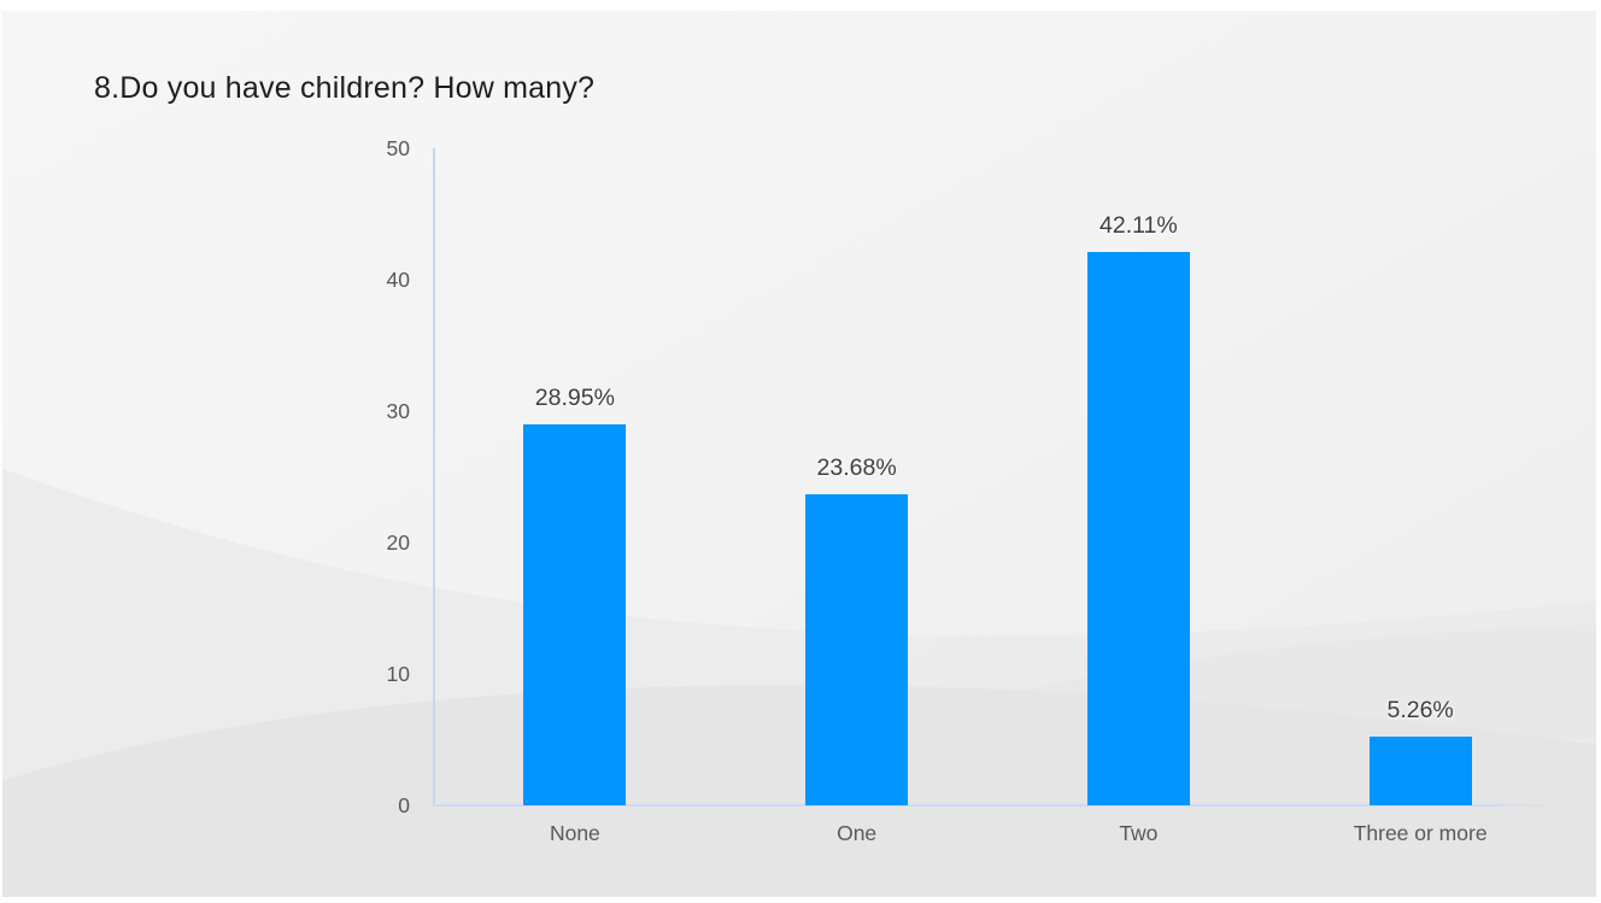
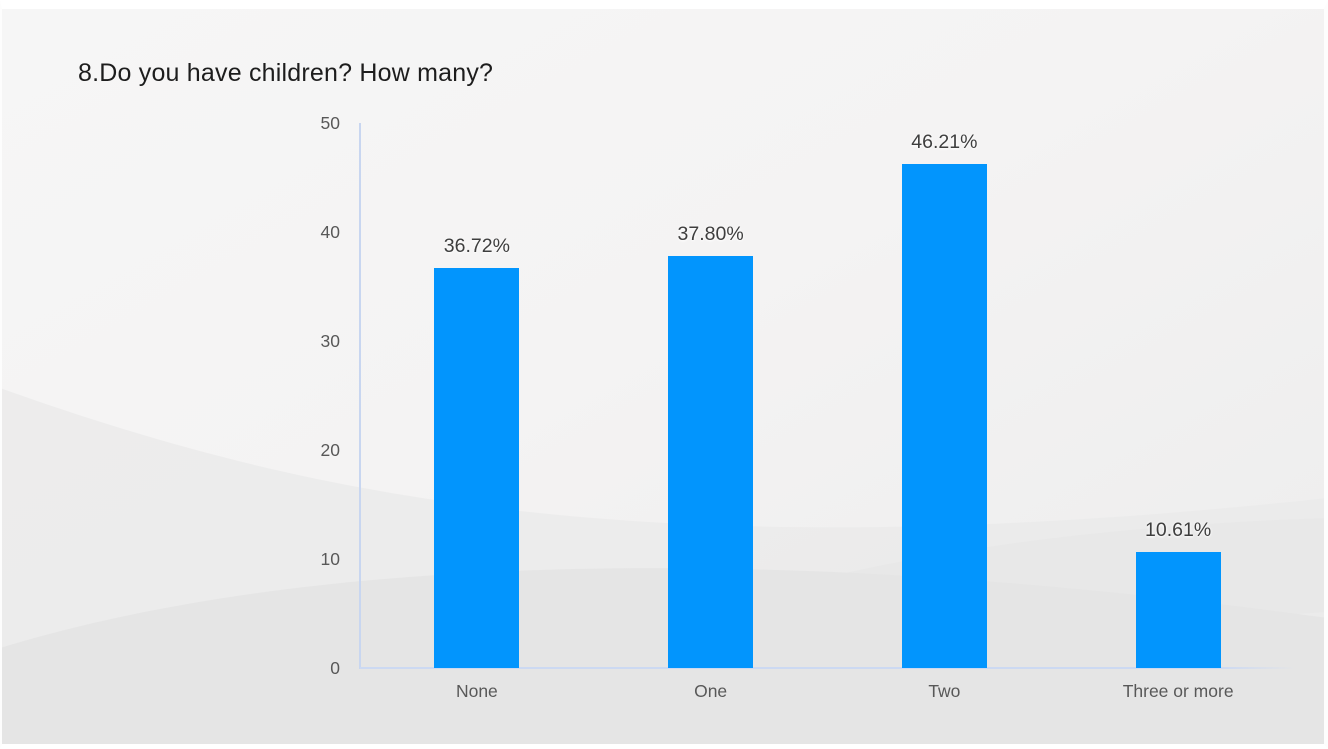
None: 28.95% -> 36.72%
One: 23.68% -> 37.80%
Two: 42.11% -> 46.21%
Three or more: 5.26% -> 10.61%
